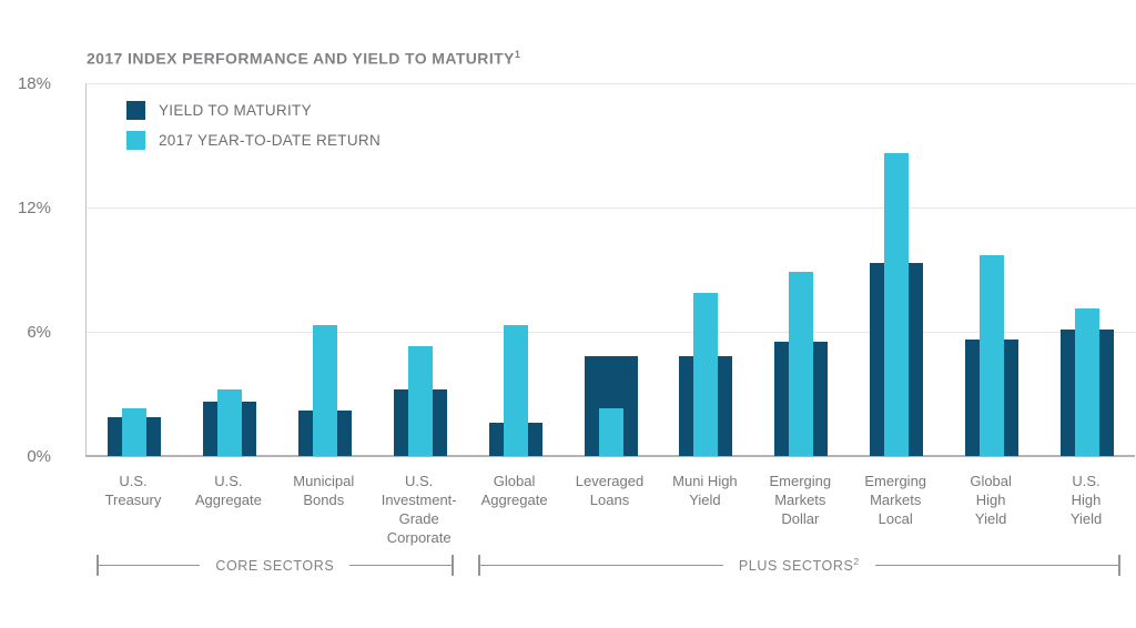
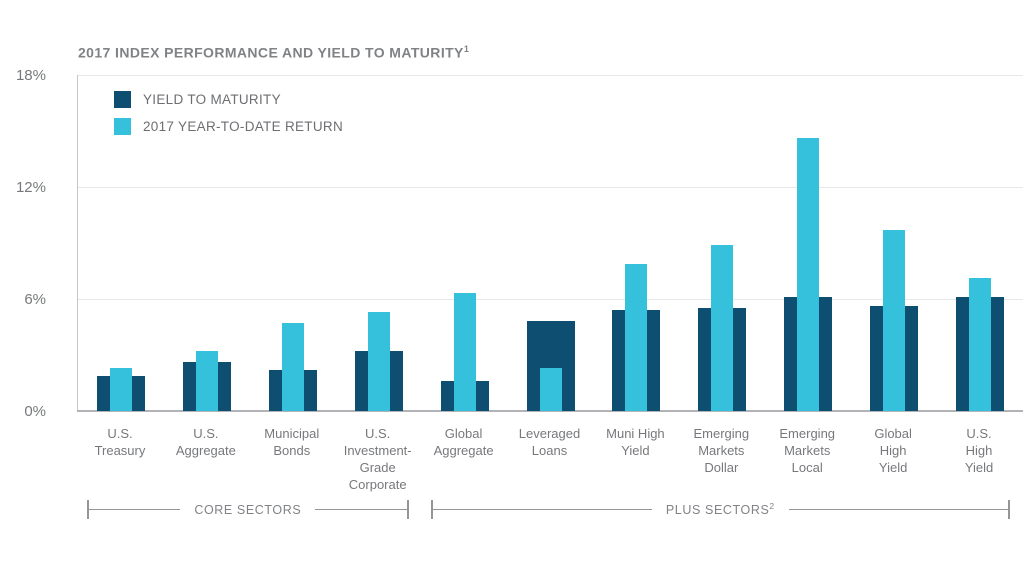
2017 YEAR-TO-DATE RETURN/Municipal Bonds: 6.3% -> 4.7%
YIELD TO MATURITY/Muni High Yield: 4.8% -> 5.4%
YIELD TO MATURITY/Emerging Markets Local: 9.3% -> 6.1%
